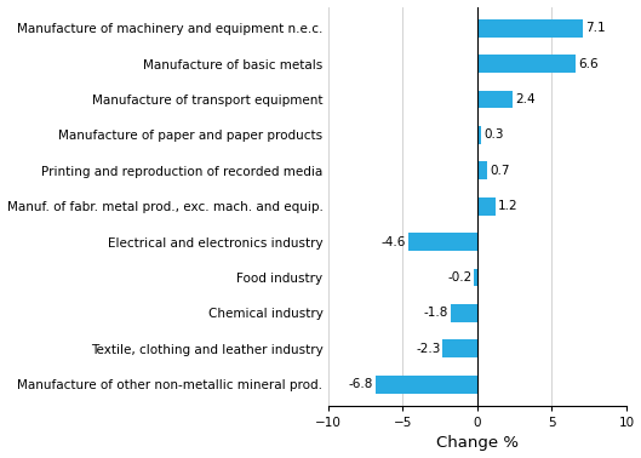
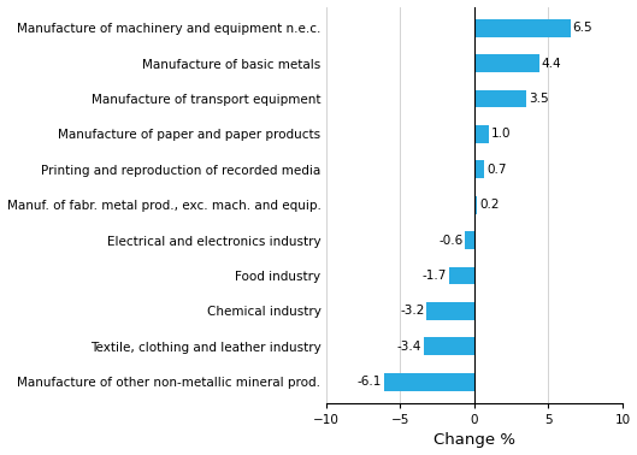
Manufacture of machinery and equipment n.e.c.: 7.1 -> 6.5
Manufacture of basic metals: 6.6 -> 4.4
Manufacture of transport equipment: 2.4 -> 3.5
Manufacture of paper and paper products: 0.3 -> 1.0
Manuf. of fabr. metal prod., exc. mach. and equip.: 1.2 -> 0.2
Electrical and electronics industry: -4.6 -> -0.6
Food industry: -0.2 -> -1.7
Chemical industry: -1.8 -> -3.2
Textile, clothing and leather industry: -2.3 -> -3.4
Manufacture of other non-metallic mineral prod.: -6.8 -> -6.1
